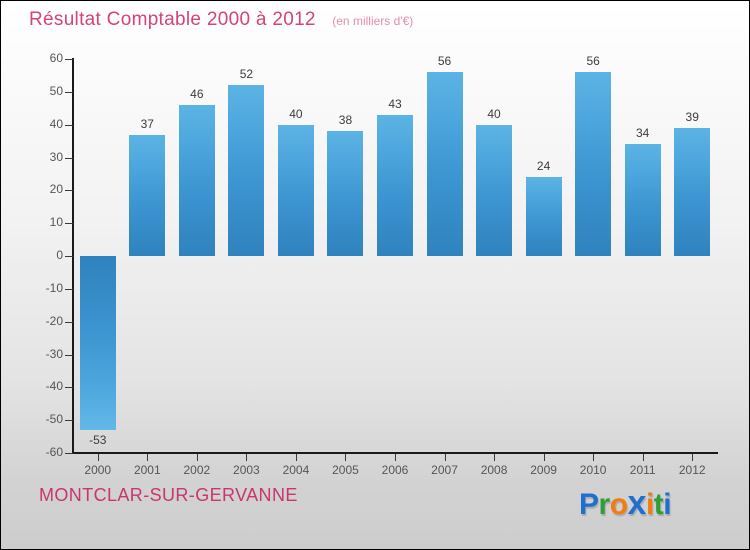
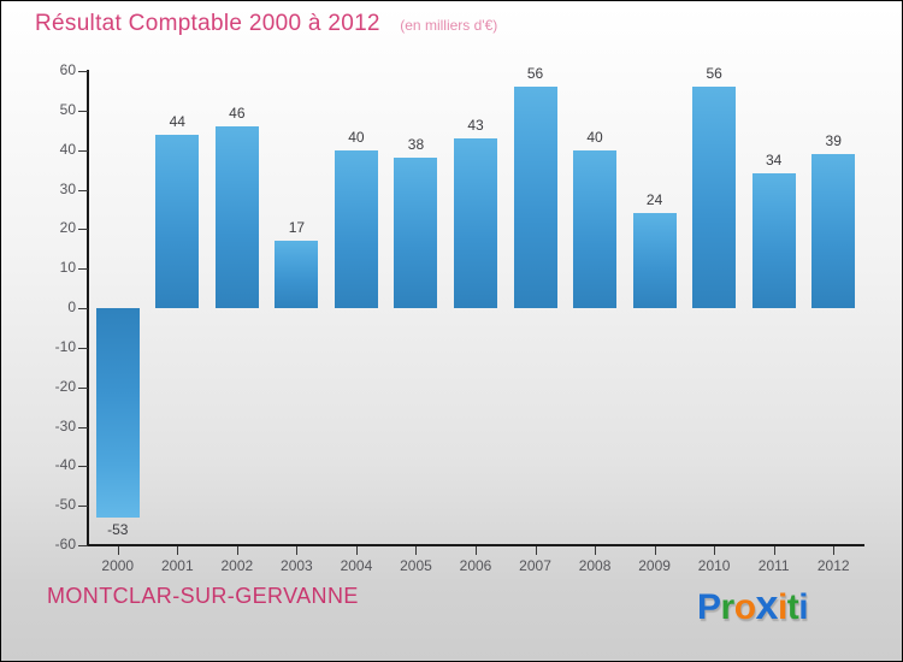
2001: 37 -> 44
2003: 52 -> 17
